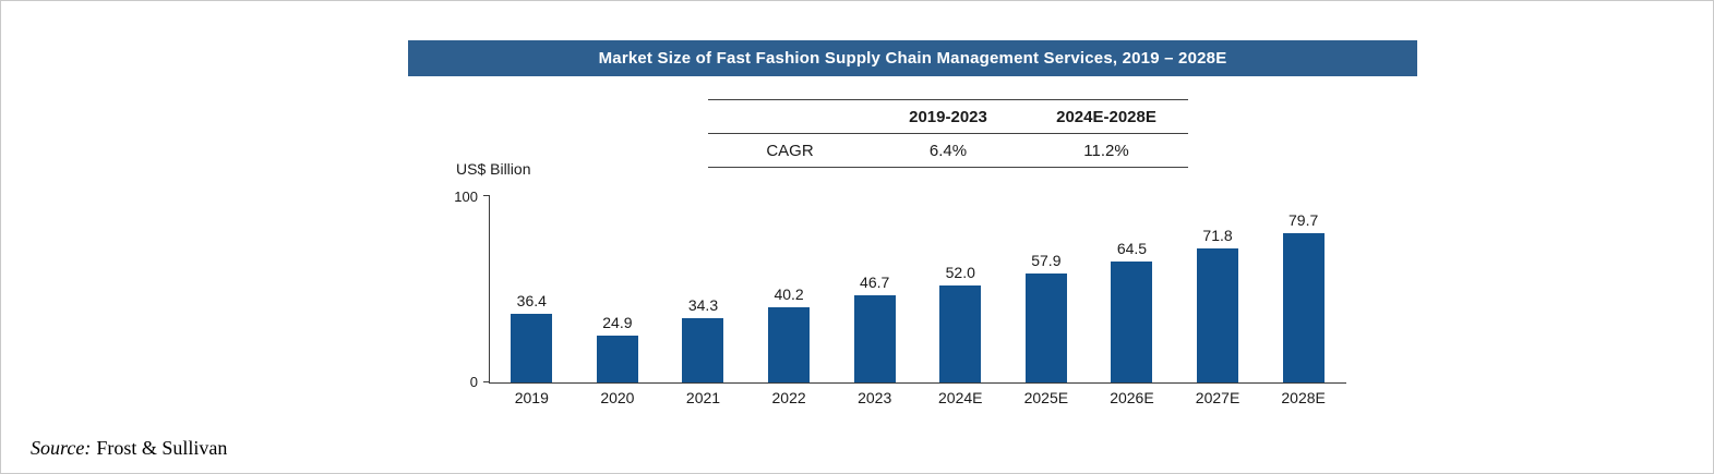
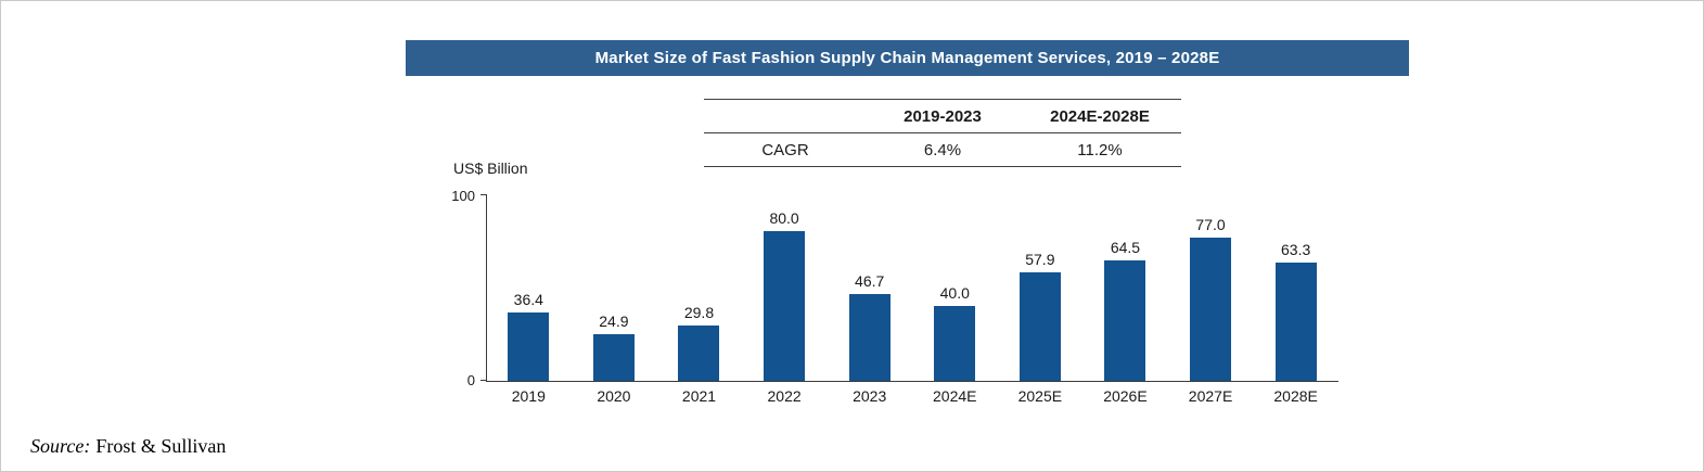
2021: 34.3 -> 29.8
2022: 40.2 -> 80.0
2024E: 52.0 -> 40.0
2027E: 71.8 -> 77.0
2028E: 79.7 -> 63.3
